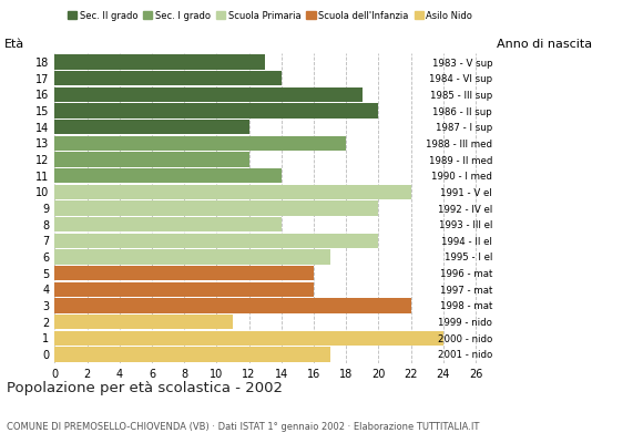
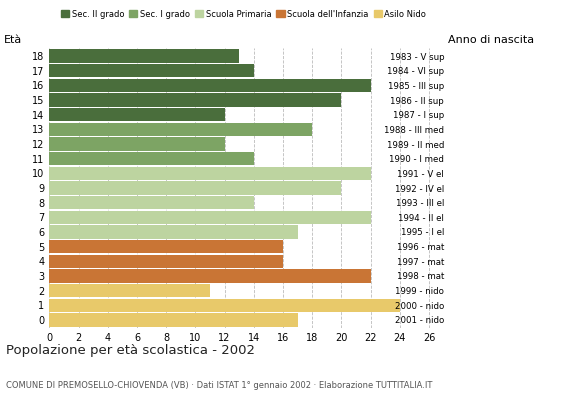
16: 19 -> 22
7: 20 -> 22
